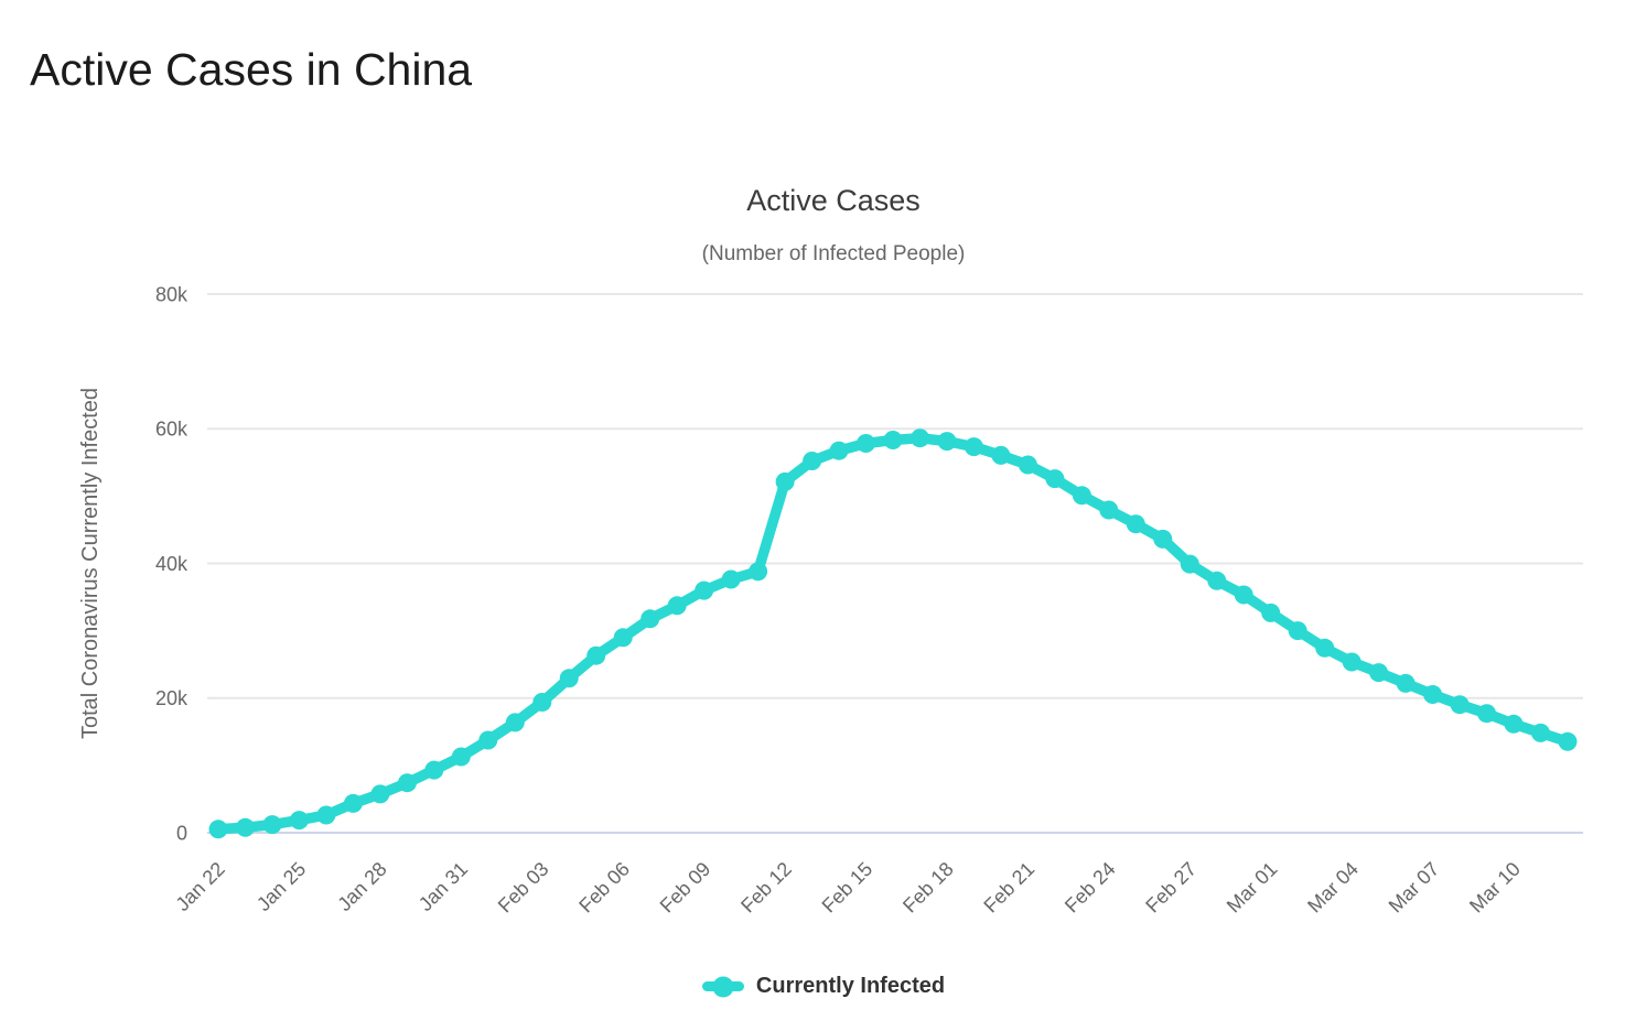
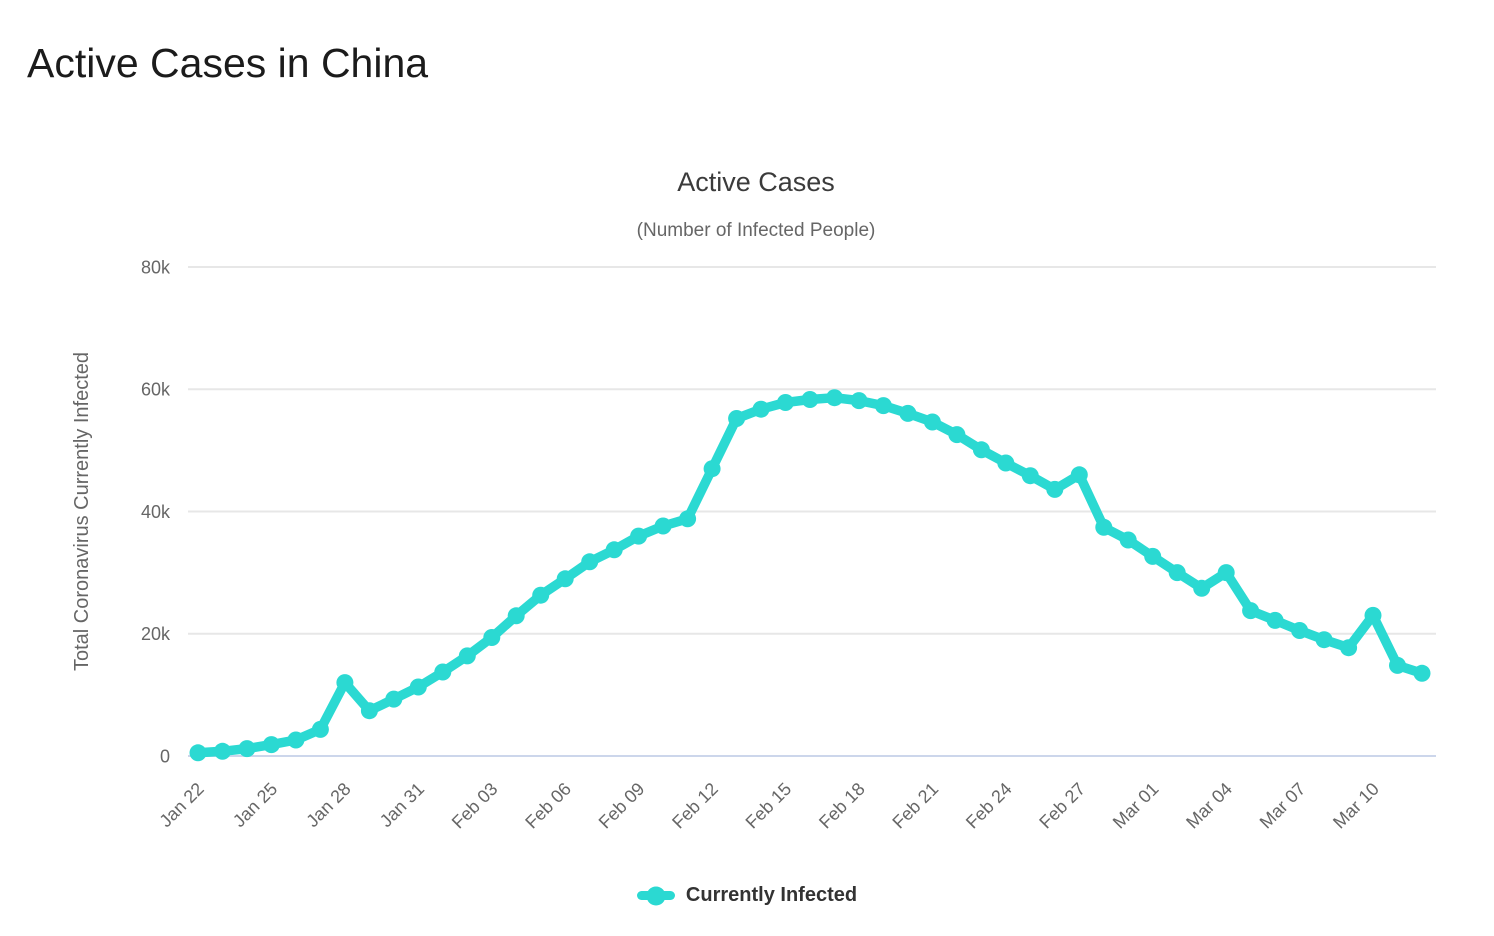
Jan 28: 6k -> 12k
Feb 12: 52k -> 47k
Feb 27: 40k -> 46k
Mar 04: 25k -> 30k
Mar 10: 16k -> 23k
